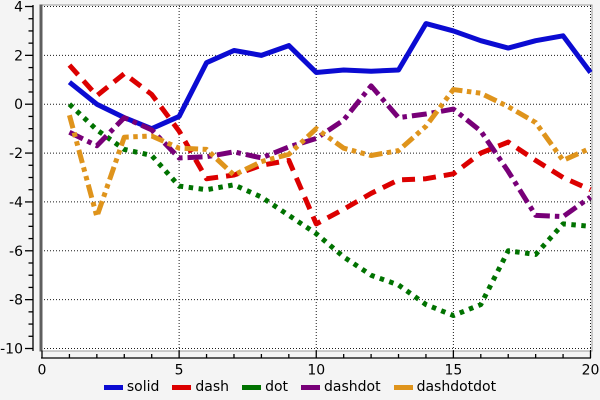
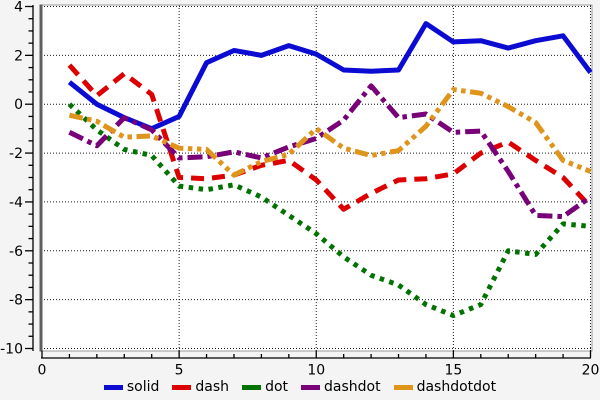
dashdotdot/2: -4.6 -> -0.7
dash/5: -1.1 -> -3.0
solid/10: 1.3 -> 2.0
dash/10: -4.9 -> -3.1
solid/15: 3.0 -> 2.5
dashdot/15: -0.2 -> -1.1
dash/20: -3.5 -> -4.2
dashdotdot/20: -1.8 -> -2.8
